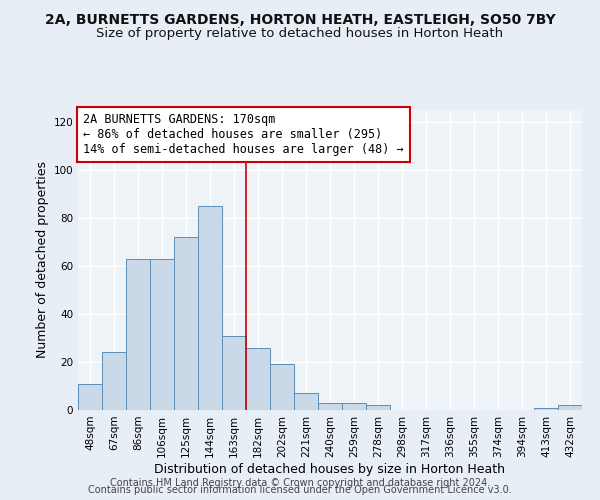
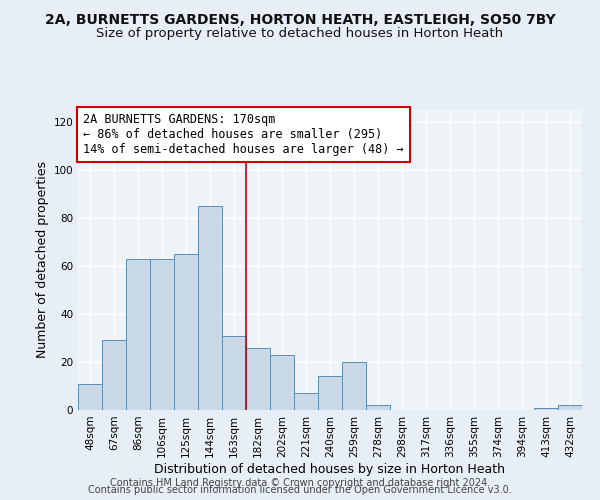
67sqm: 24 -> 29
125sqm: 72 -> 65
202sqm: 19 -> 23
240sqm: 3 -> 14
259sqm: 3 -> 20
